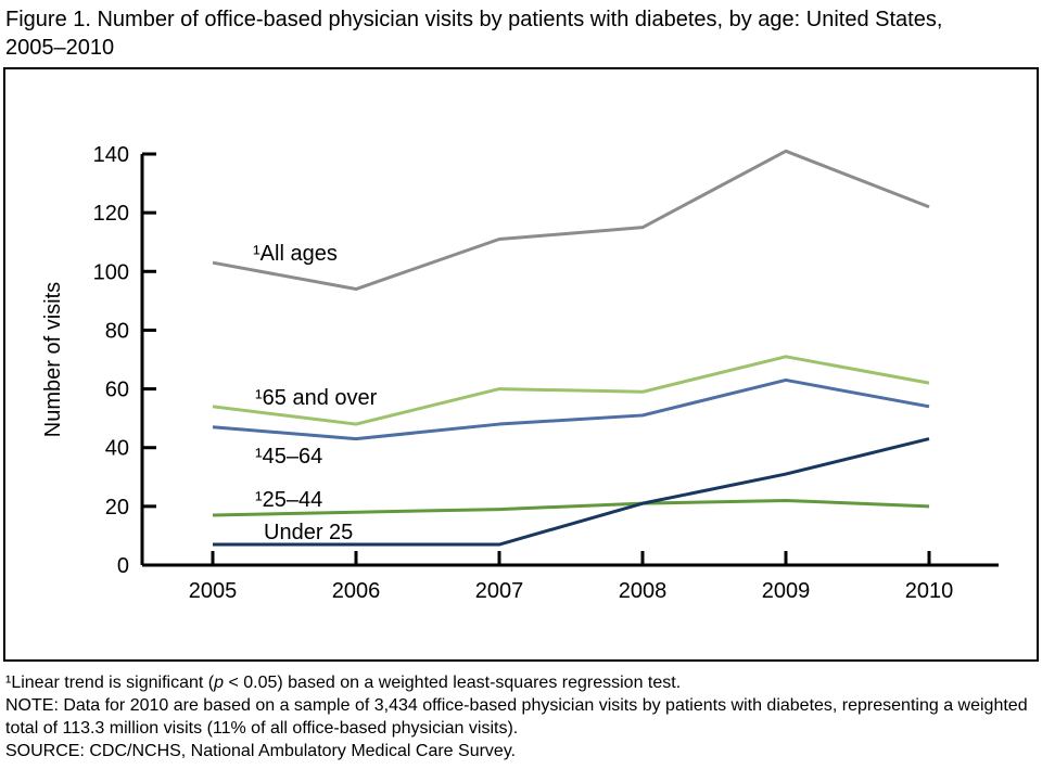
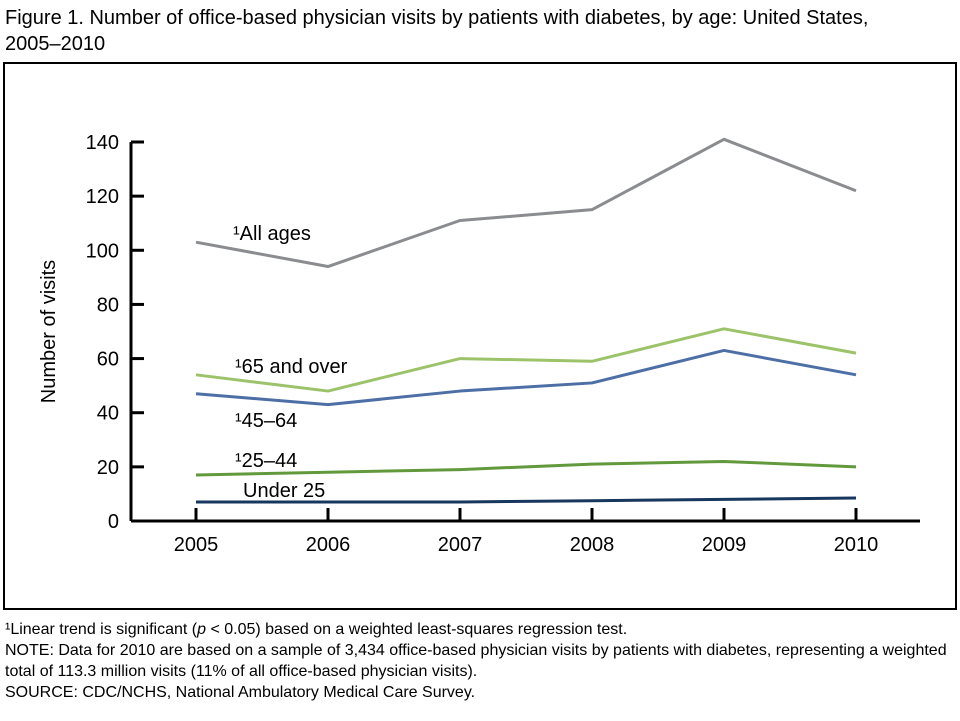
Under 25/2008: 21 -> 8
Under 25/2009: 31 -> 8
Under 25/2010: 43 -> 8
